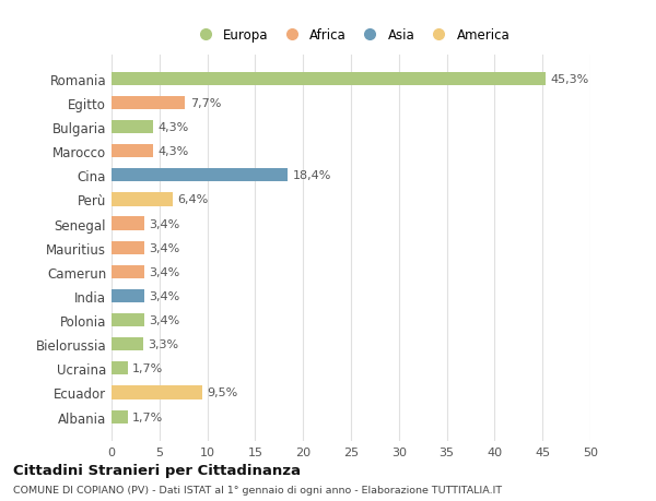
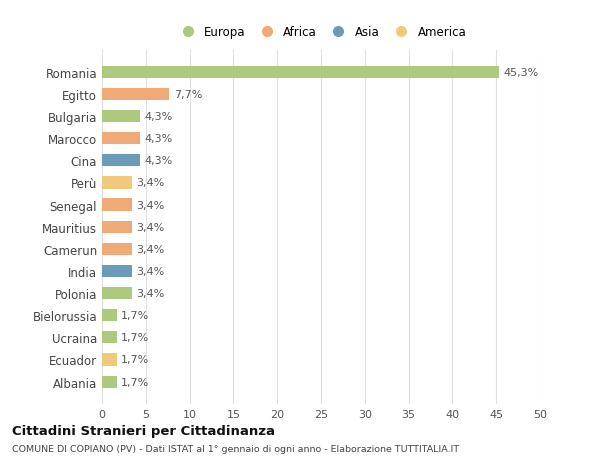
Cina: 18,4% -> 4,3%
Perù: 6,4% -> 3,4%
Bielorussia: 3,3% -> 1,7%
Ecuador: 9,5% -> 1,7%
